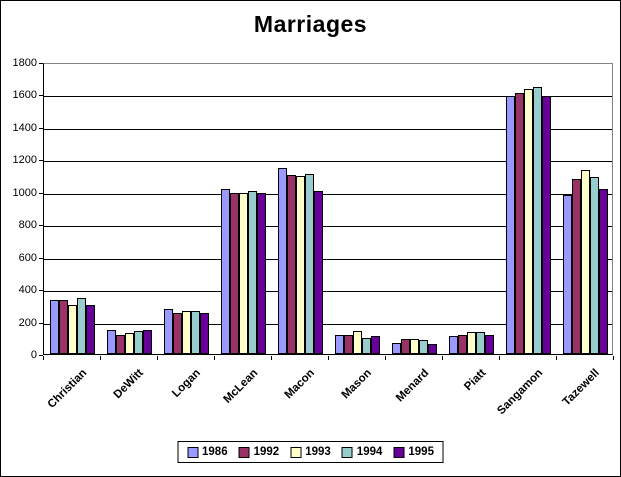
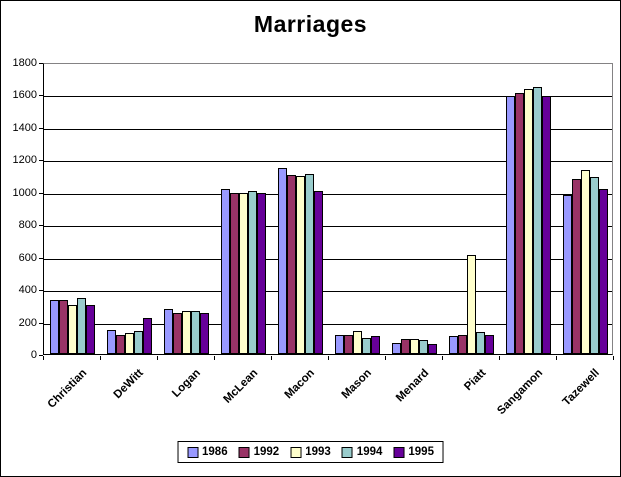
1995/DeWitt: 140 -> 220
1993/Piatt: 140 -> 610
